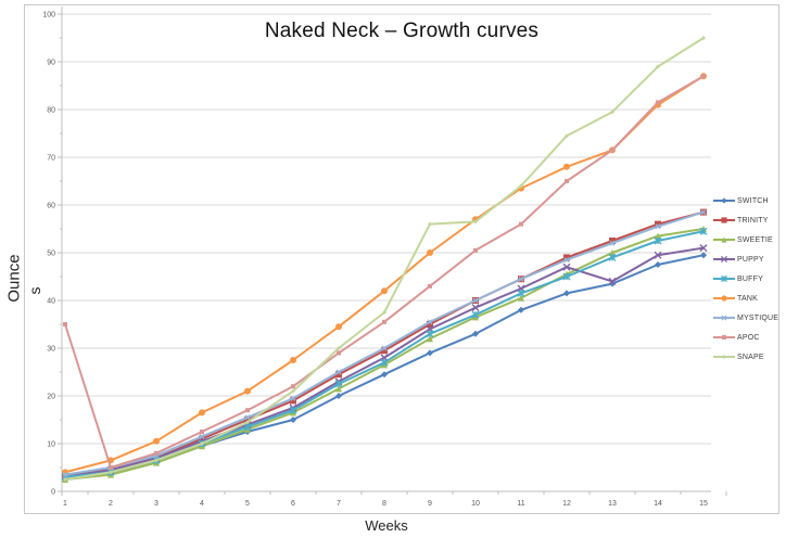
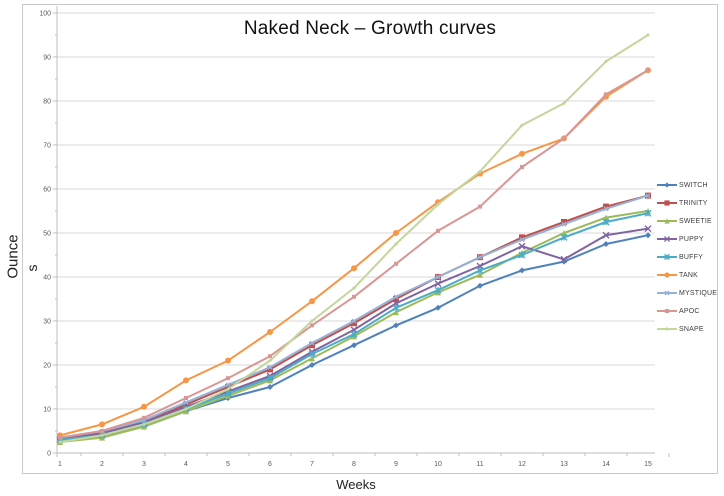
APOC/1: 35 -> 4
SNAPE/9: 56 -> 48
